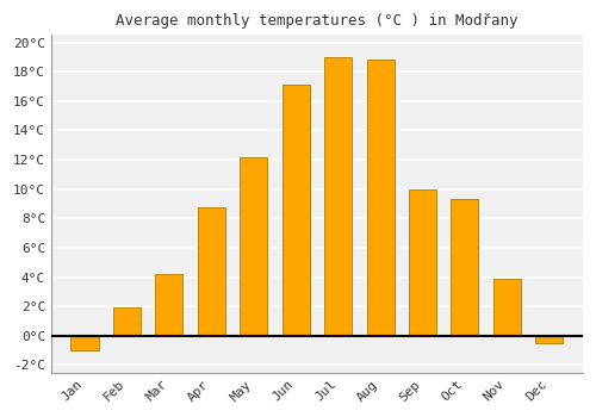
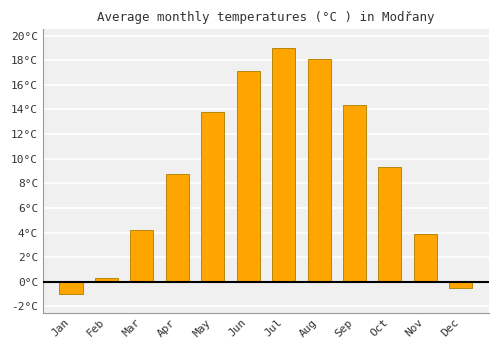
Feb: 1.9°C -> 0.3°C
May: 12.2°C -> 13.8°C
Aug: 18.8°C -> 18.1°C
Sep: 10.0°C -> 14.4°C
